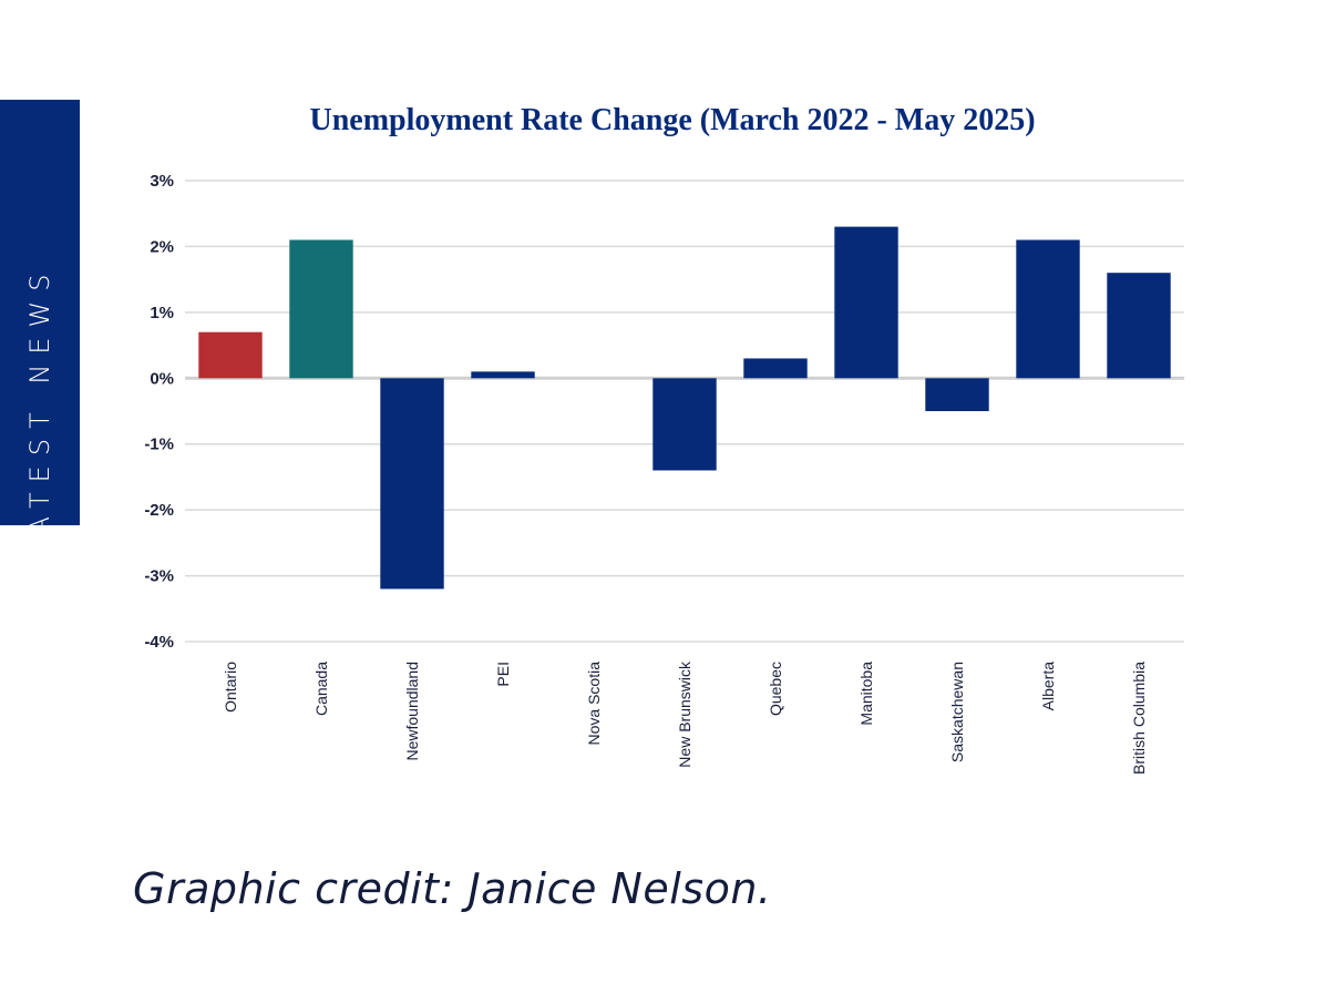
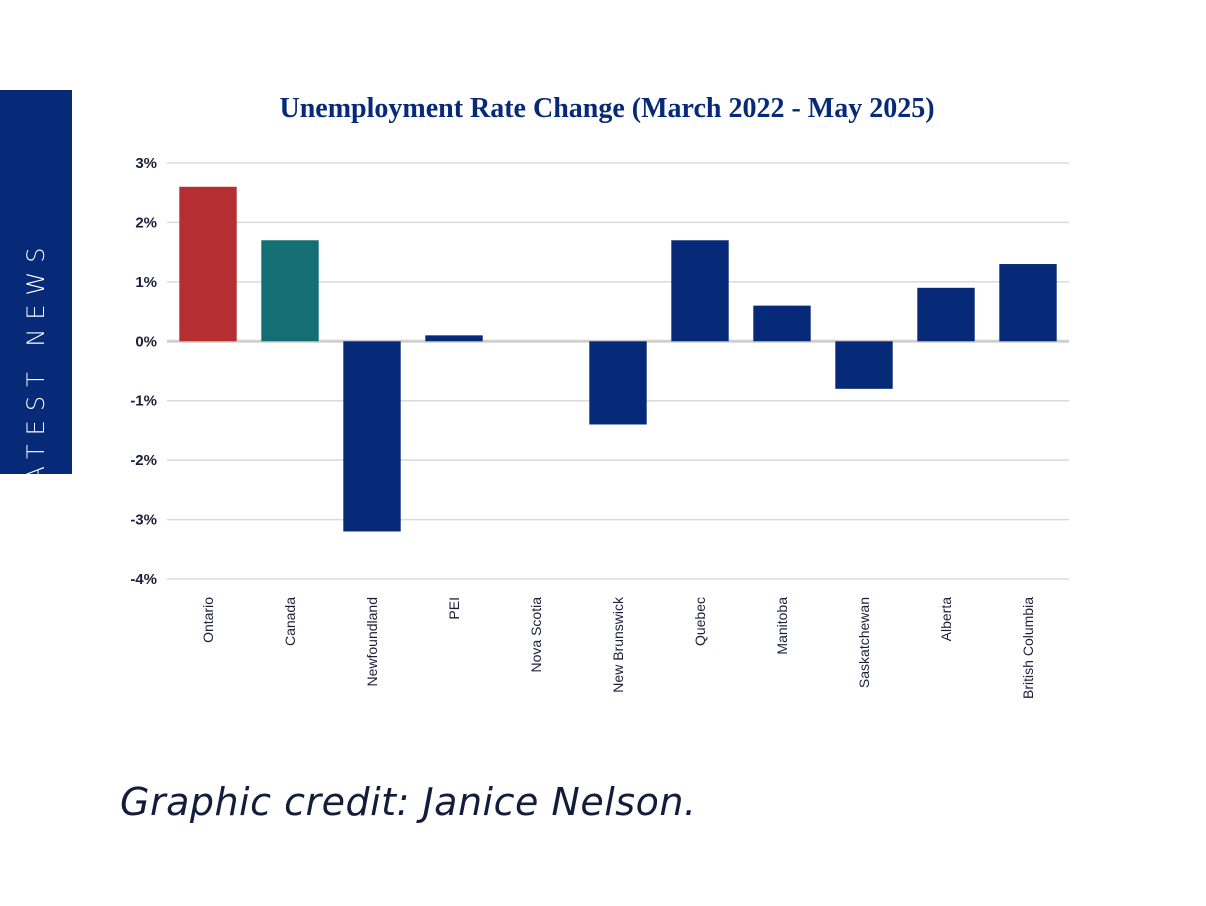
Ontario: 0.7% -> 2.6%
Canada: 2.1% -> 1.7%
Quebec: 0.3% -> 1.7%
Manitoba: 2.3% -> 0.6%
Saskatchewan: -0.5% -> -0.8%
Alberta: 2.1% -> 0.9%
British Columbia: 1.6% -> 1.3%
